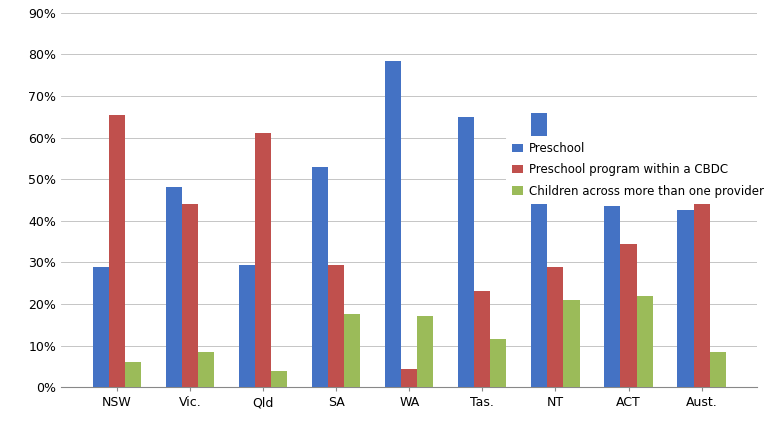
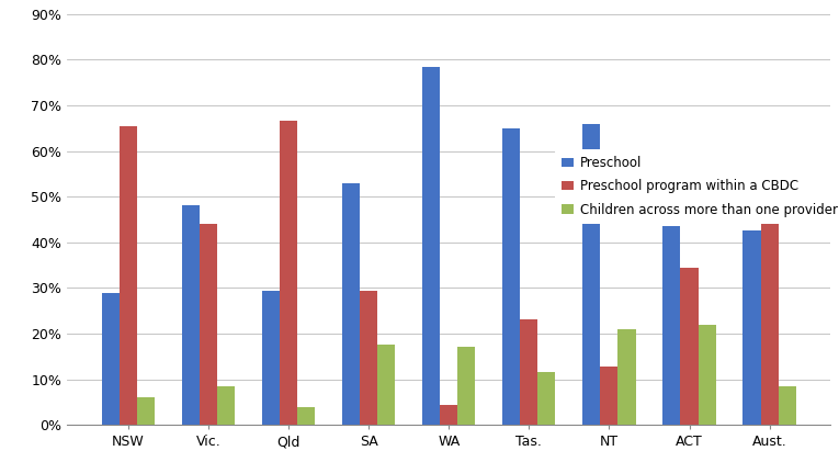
Preschool program within a CBDC/Qld: 61.0% -> 66.5%
Preschool program within a CBDC/NT: 29.0% -> 12.8%
